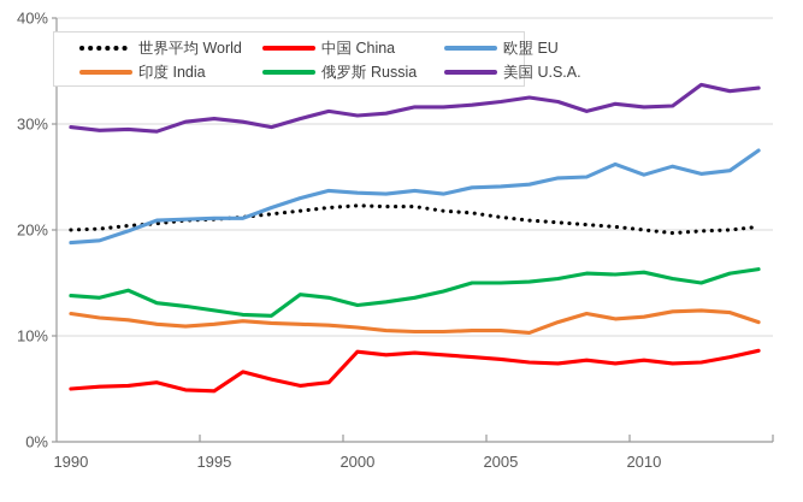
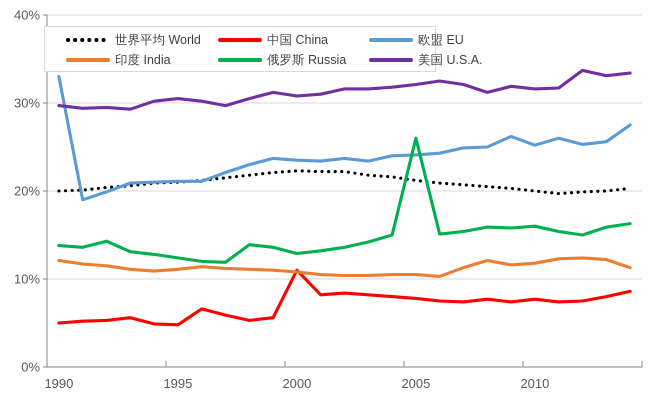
欧盟 EU/1990: 19% -> 33%
中国 China/2000: 8% -> 11%
俄罗斯 Russia/2005: 15% -> 26%
